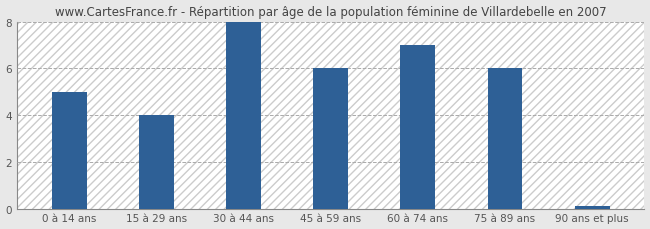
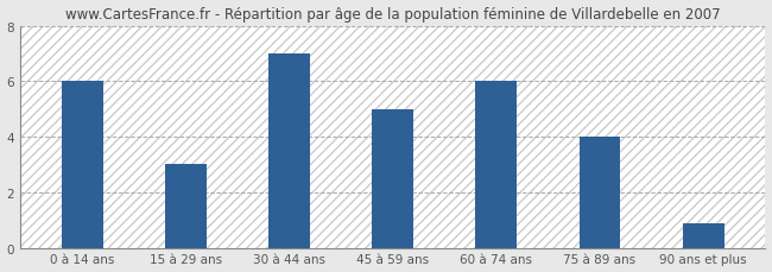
0 à 14 ans: 5.0 -> 6.0
15 à 29 ans: 4.0 -> 3.0
30 à 44 ans: 8.0 -> 7.0
45 à 59 ans: 6.0 -> 5.0
60 à 74 ans: 7.0 -> 6.0
75 à 89 ans: 6.0 -> 4.0
90 ans et plus: 0.1 -> 0.9
